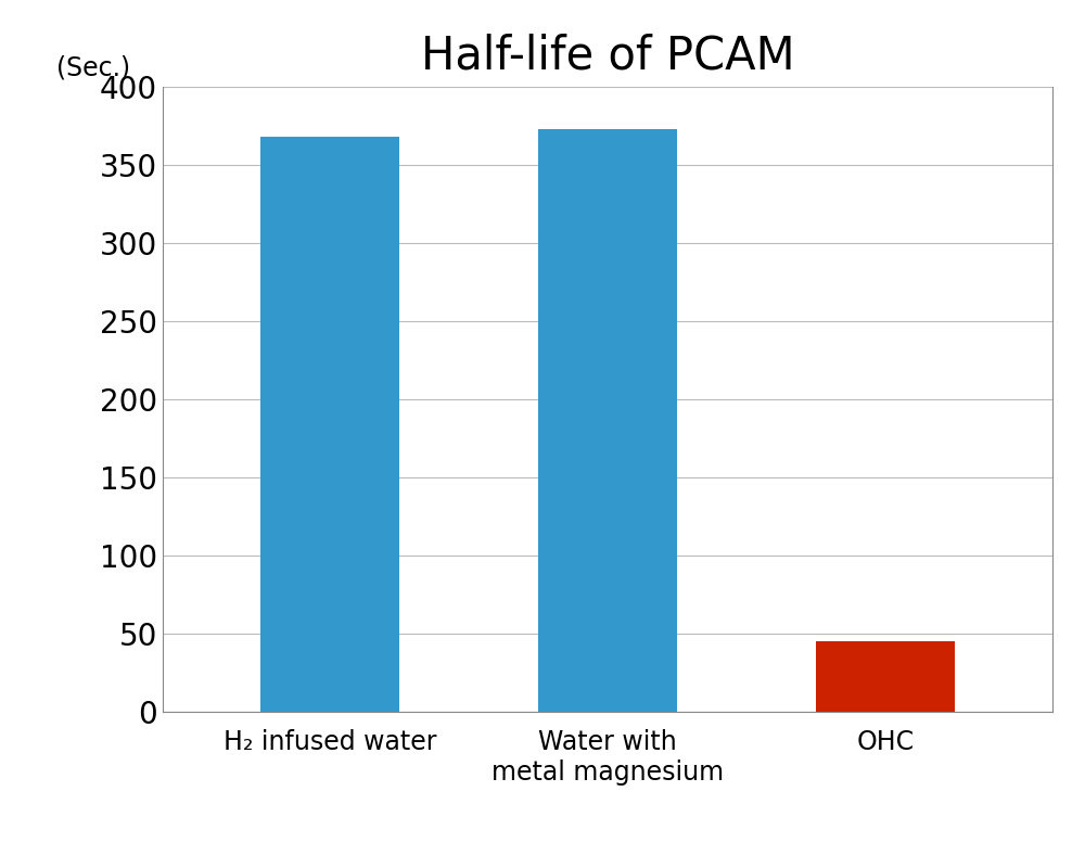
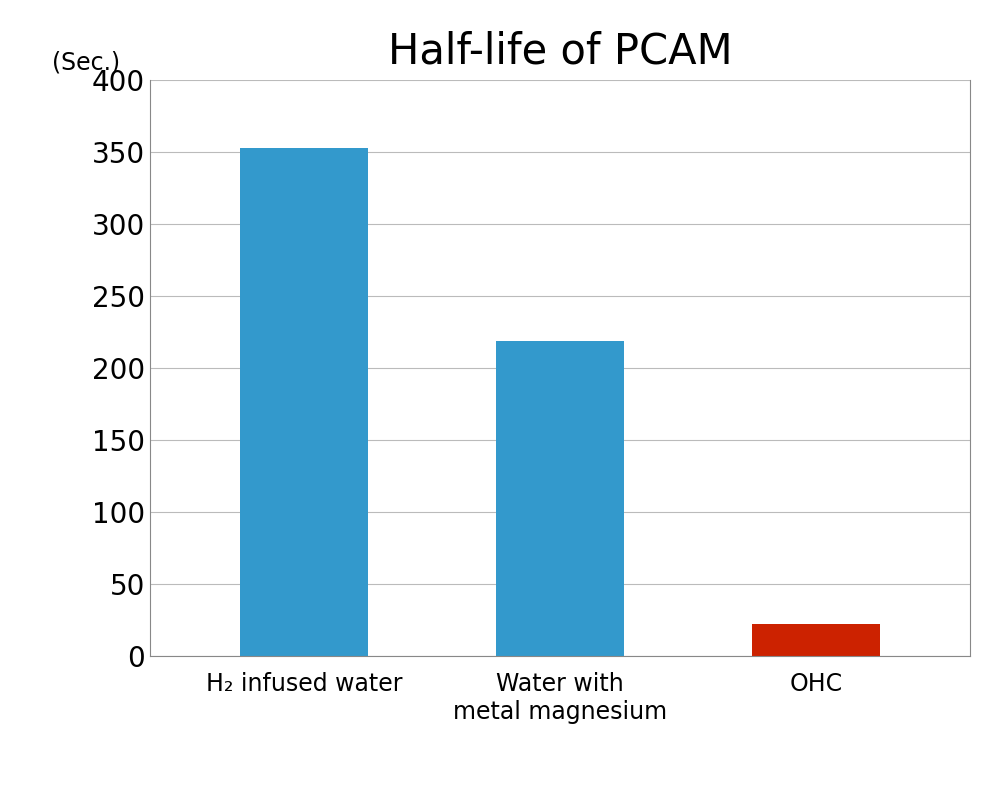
H₂ infused water: 368 -> 353
Water with metal magnesium: 373 -> 219
OHC: 45 -> 22
